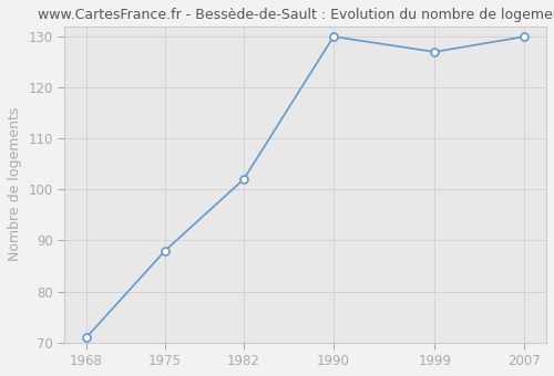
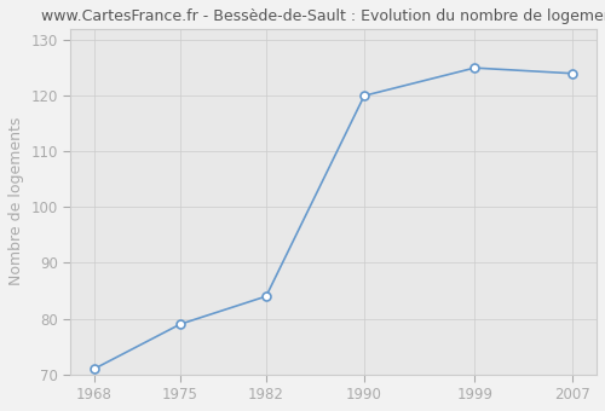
1975: 88 -> 79
1982: 102 -> 84
1990: 130 -> 120
1999: 127 -> 125
2007: 130 -> 124
